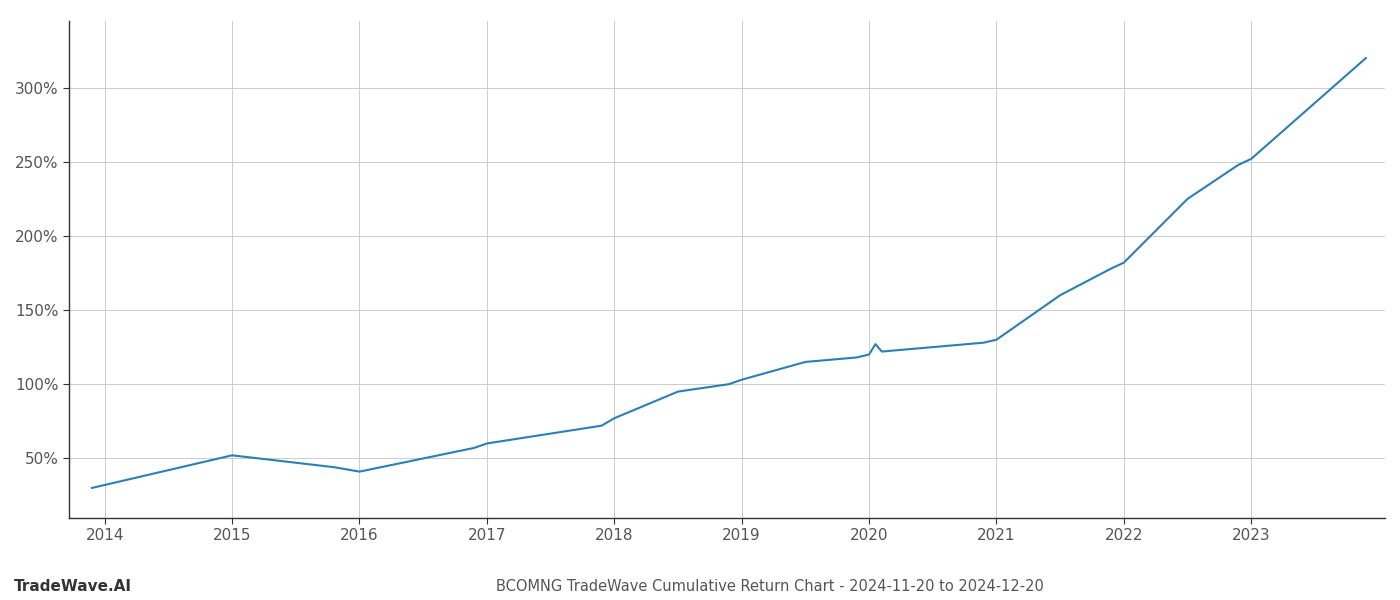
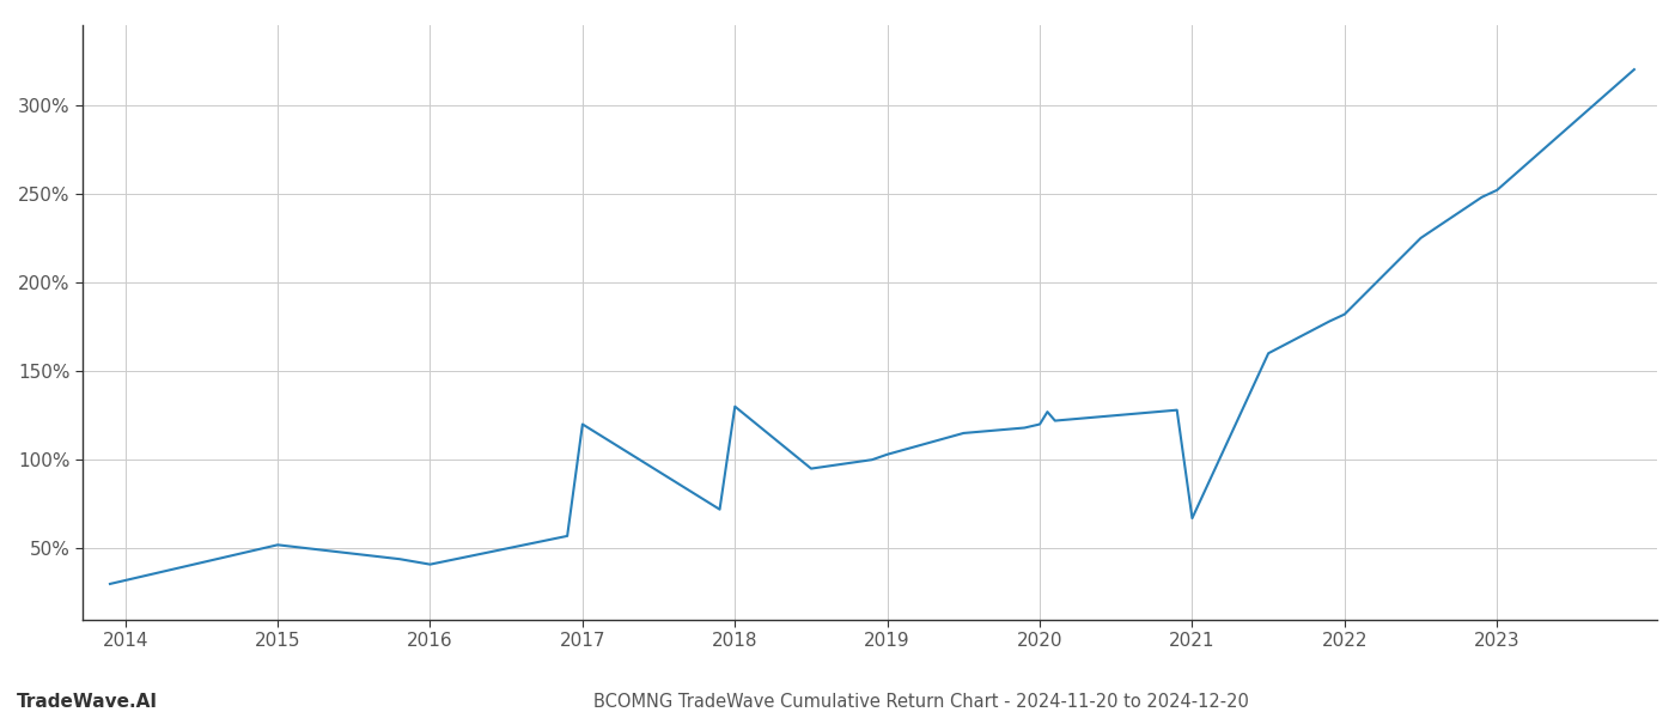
2017: 60% -> 120%
2018: 77% -> 130%
2021: 130% -> 67%
